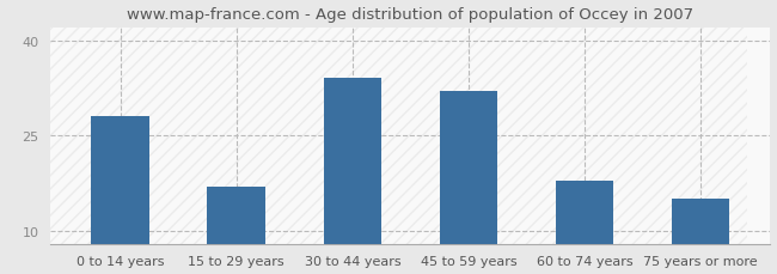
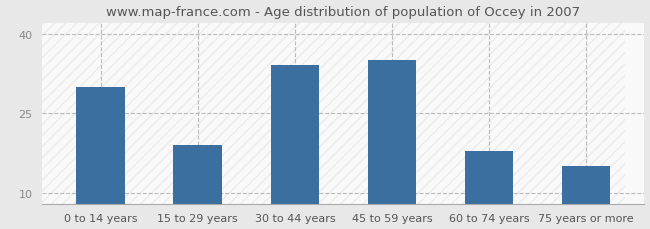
0 to 14 years: 28 -> 30
15 to 29 years: 17 -> 19
45 to 59 years: 32 -> 35
